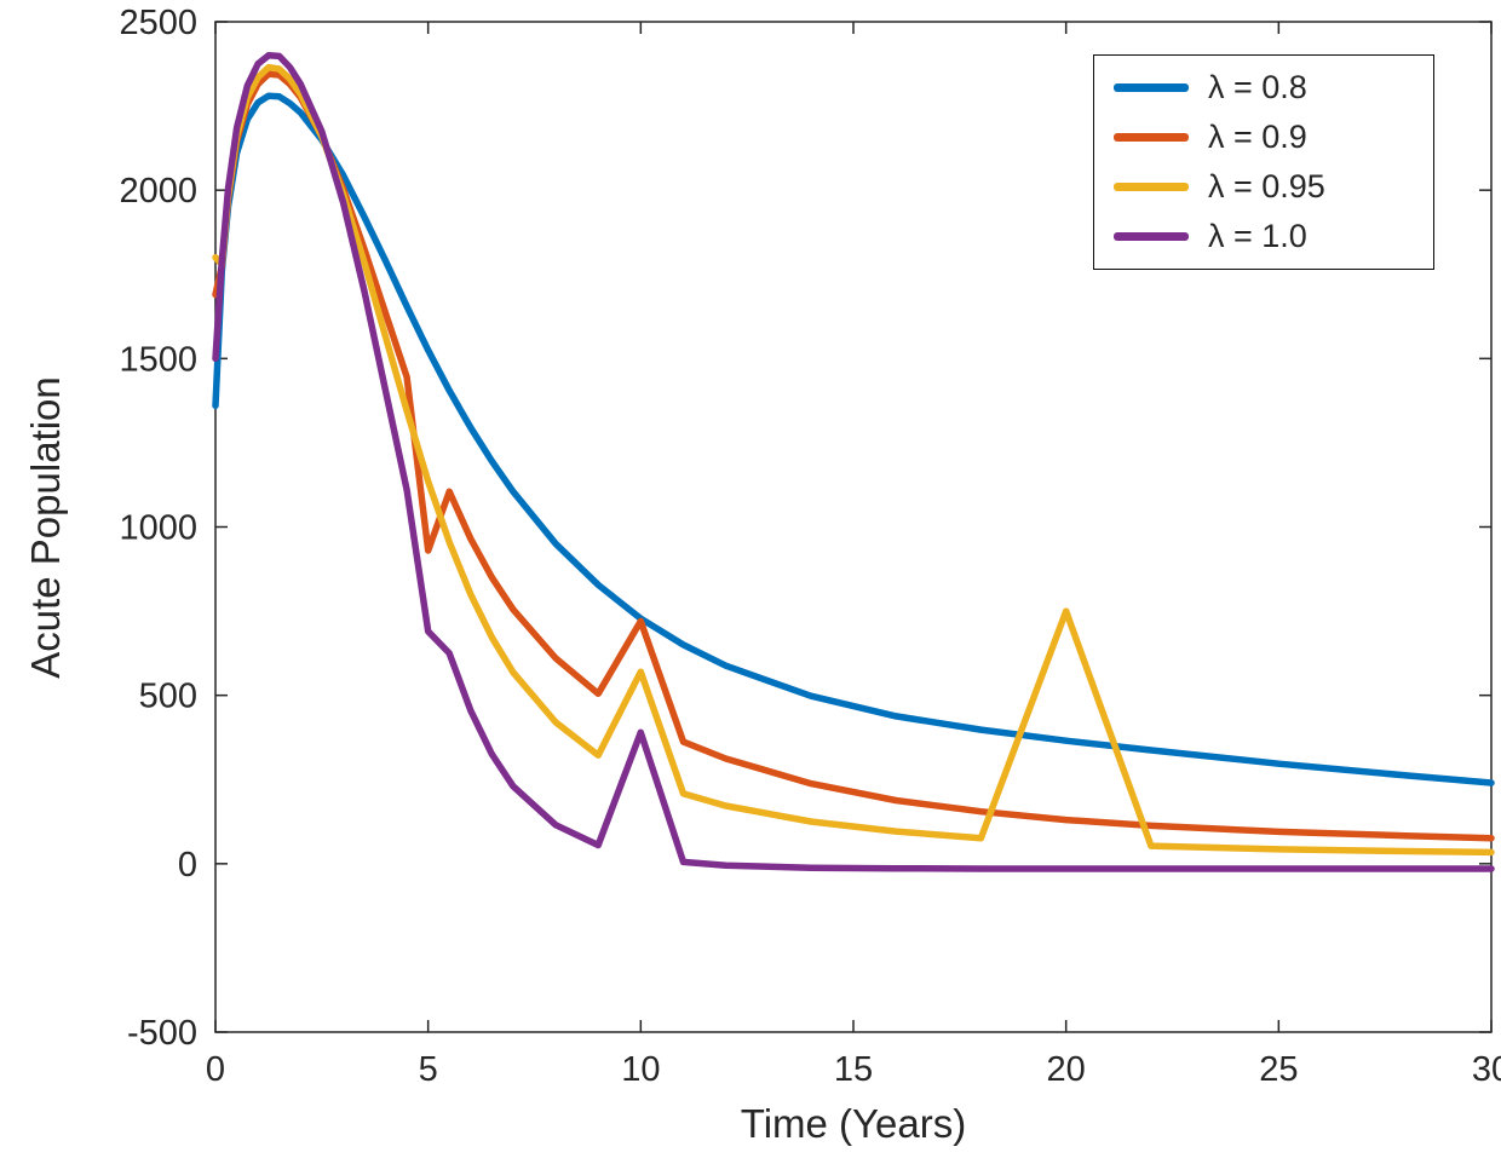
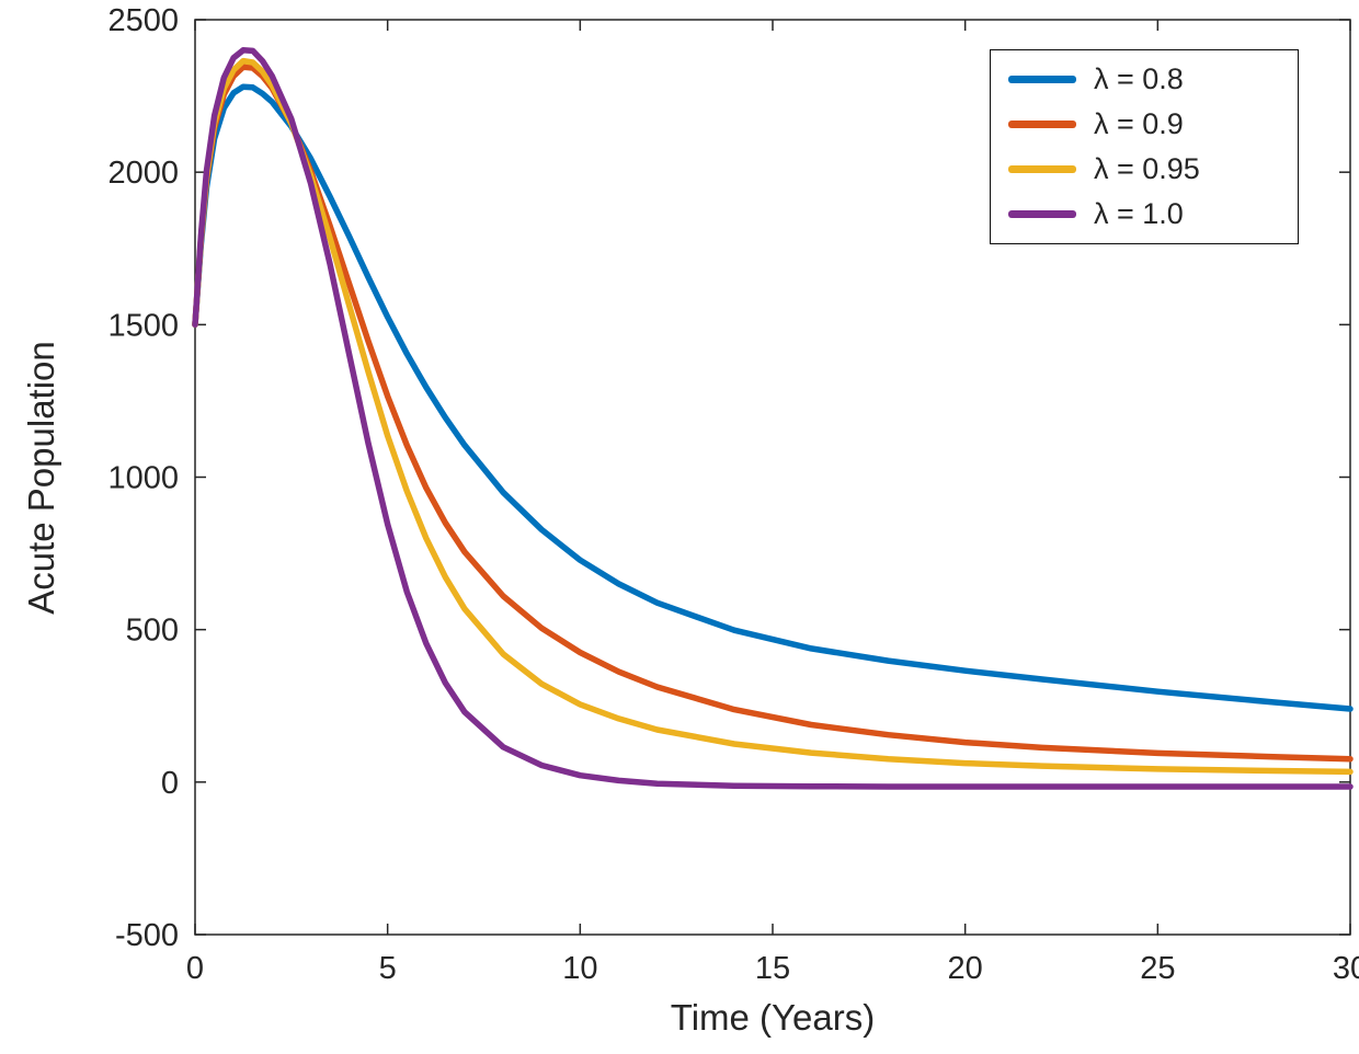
λ = 0.8/0: 1360 -> 1500
λ = 0.9/0: 1690 -> 1500
λ = 0.95/0: 1800 -> 1500
λ = 0.9/5: 930 -> 1260
λ = 1.0/5: 690 -> 840
λ = 0.9/10: 720 -> 420
λ = 0.95/10: 570 -> 260
λ = 1.0/10: 390 -> 20
λ = 0.95/20: 750 -> 60
